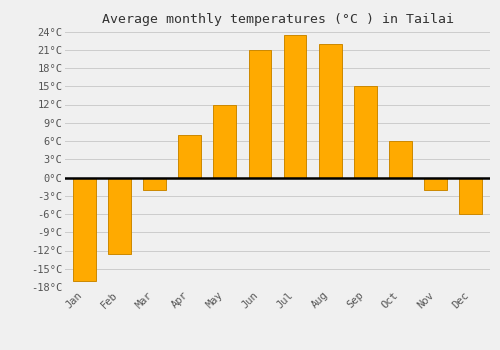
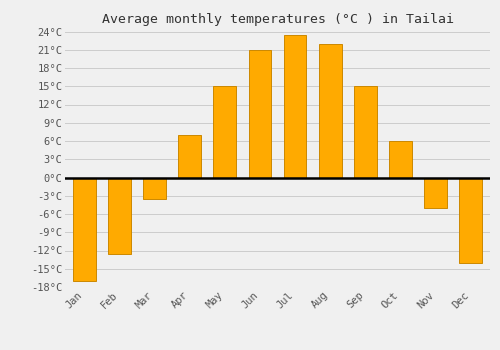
Mar: -2.0°C -> -3.5°C
May: 12.0°C -> 15.0°C
Nov: -2.0°C -> -5.0°C
Dec: -6.0°C -> -14.0°C
